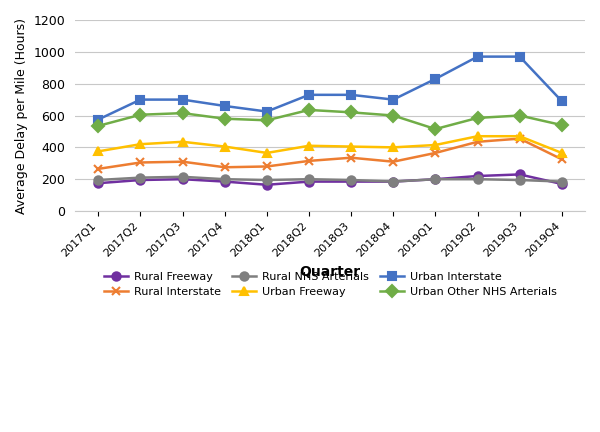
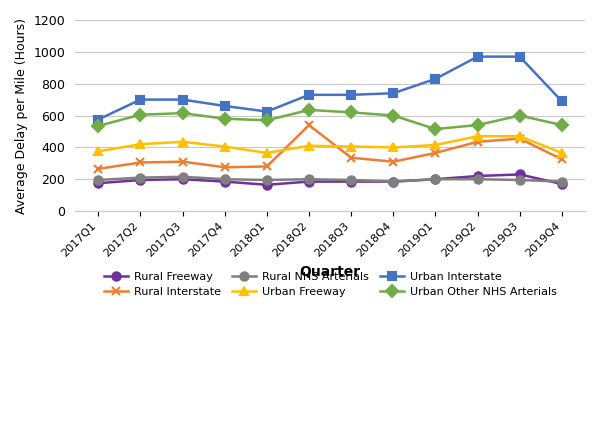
Rural Interstate/2018Q2: 320 -> 540
Urban Interstate/2018Q4: 700 -> 740
Urban Other NHS Arterials/2019Q2: 580 -> 540
